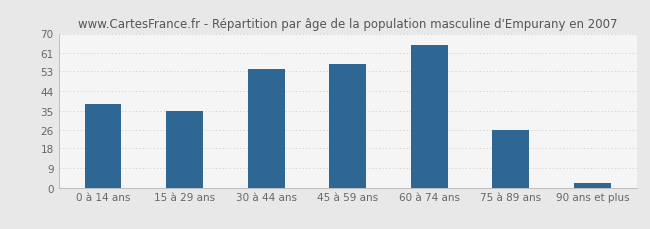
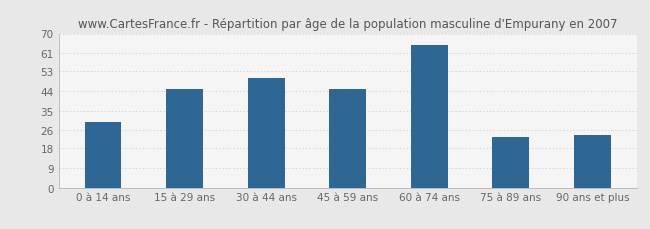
0 à 14 ans: 38 -> 30
15 à 29 ans: 35 -> 45
30 à 44 ans: 54 -> 50
45 à 59 ans: 56 -> 45
75 à 89 ans: 26 -> 23
90 ans et plus: 2 -> 24
